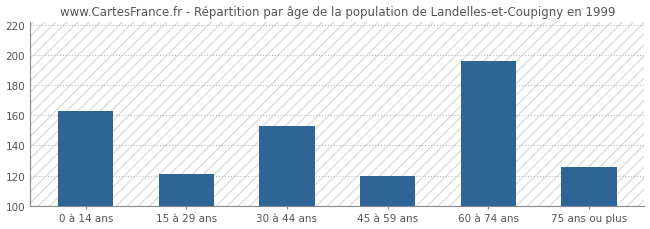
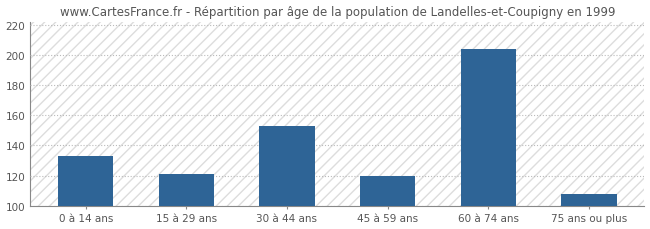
0 à 14 ans: 163 -> 133
60 à 74 ans: 196 -> 204
75 ans ou plus: 126 -> 108
